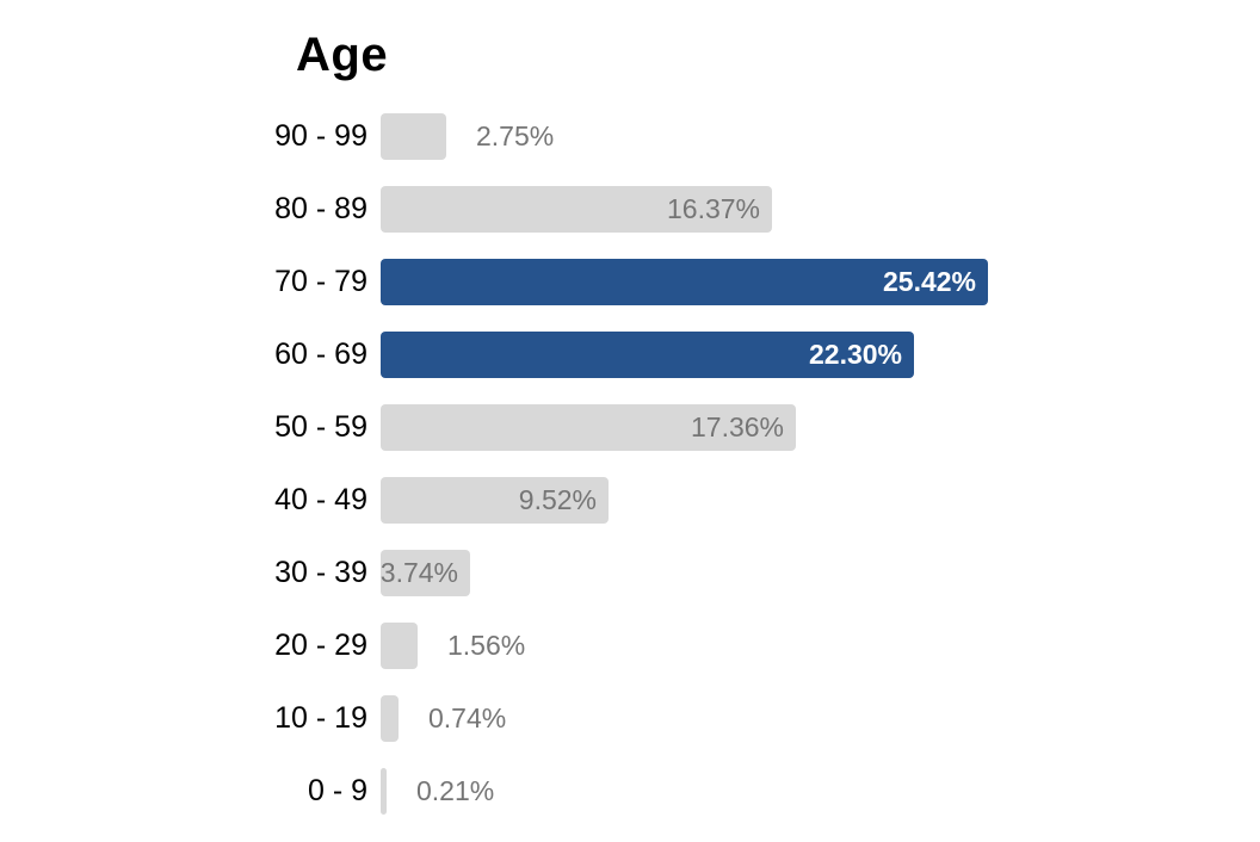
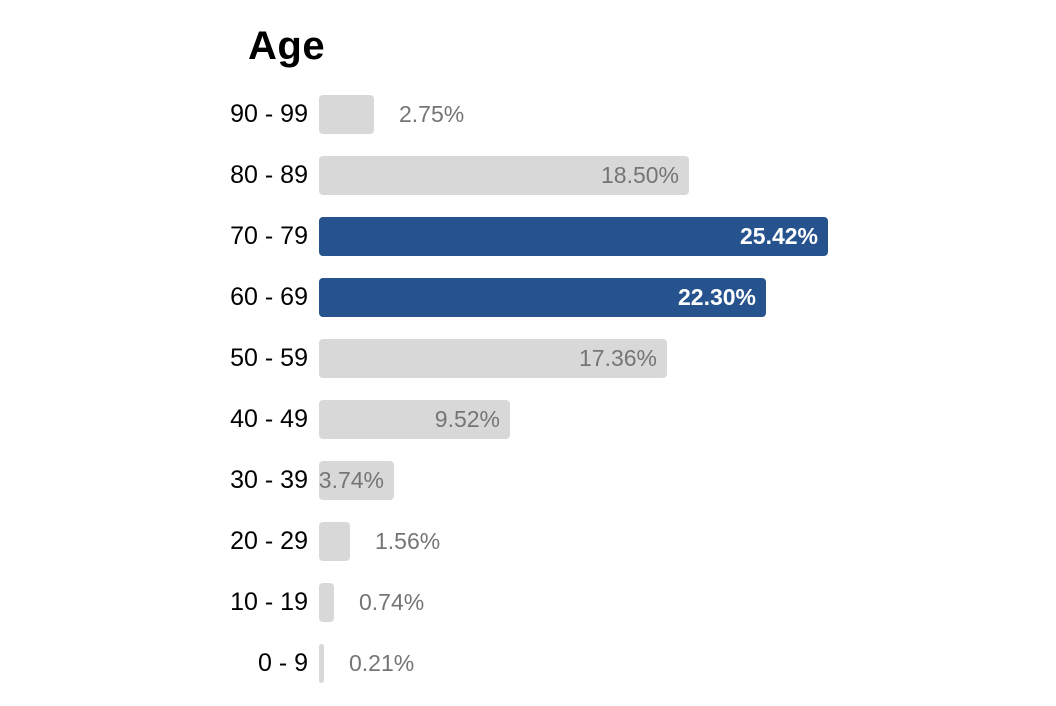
80 - 89: 16.37% -> 18.50%
